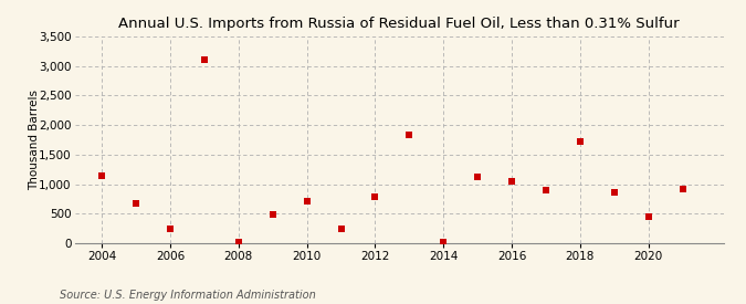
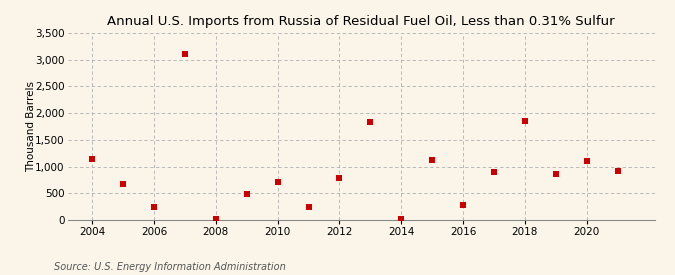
2016: 1,040 -> 280
2018: 1,730 -> 1,860
2020: 440 -> 1,100
